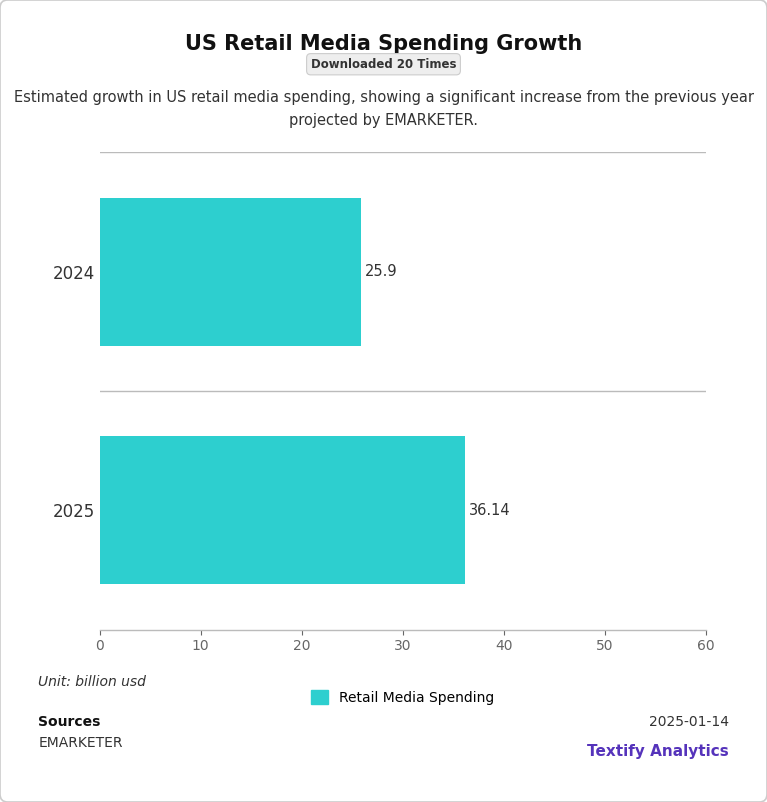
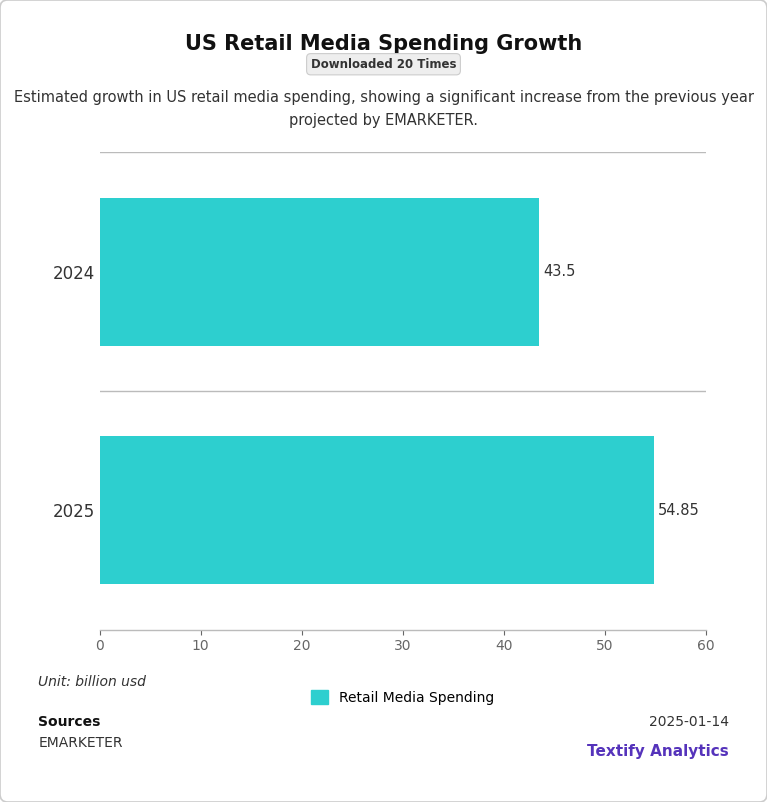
2024: 25.9 -> 43.5
2025: 36.14 -> 54.85
